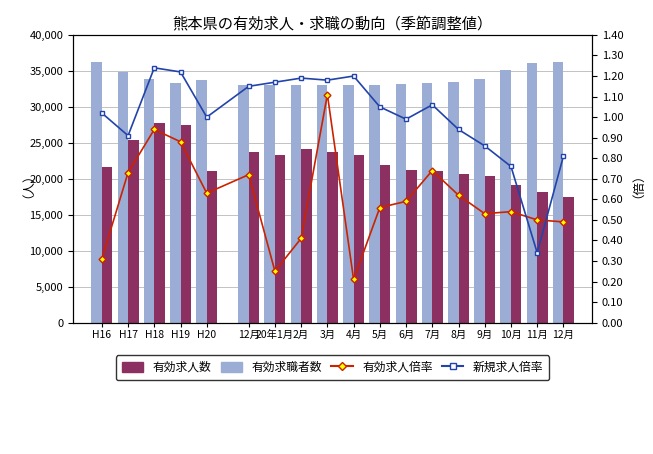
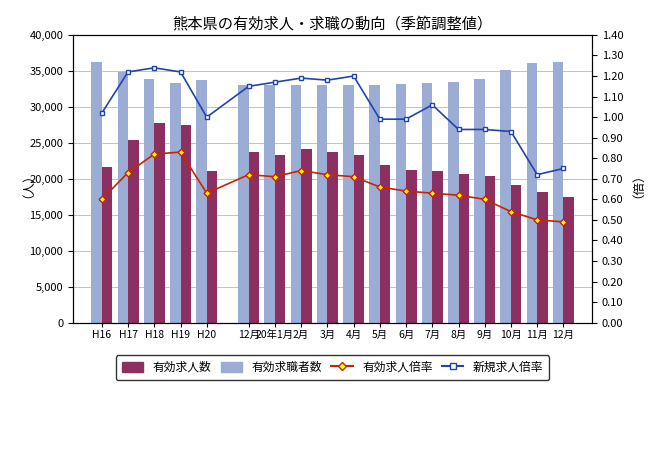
有効求人倍率/H16: 0.31 -> 0.60
新規求人倍率/H17: 0.91 -> 1.22
有効求人倍率/H18: 0.94 -> 0.82
有効求人倍率/H19: 0.88 -> 0.83
有効求人倍率/20年1月: 0.25 -> 0.71
有効求人倍率/2月: 0.41 -> 0.74
有効求人倍率/3月: 1.11 -> 0.72
有効求人倍率/4月: 0.21 -> 0.71
有効求人倍率/5月: 0.56 -> 0.66
新規求人倍率/5月: 1.05 -> 0.99
有効求人倍率/6月: 0.59 -> 0.64
有効求人倍率/7月: 0.74 -> 0.63
有効求人倍率/9月: 0.53 -> 0.60
新規求人倍率/9月: 0.86 -> 0.94
新規求人倍率/10月: 0.76 -> 0.93
新規求人倍率/11月: 0.34 -> 0.72
新規求人倍率/12月: 0.81 -> 0.75
